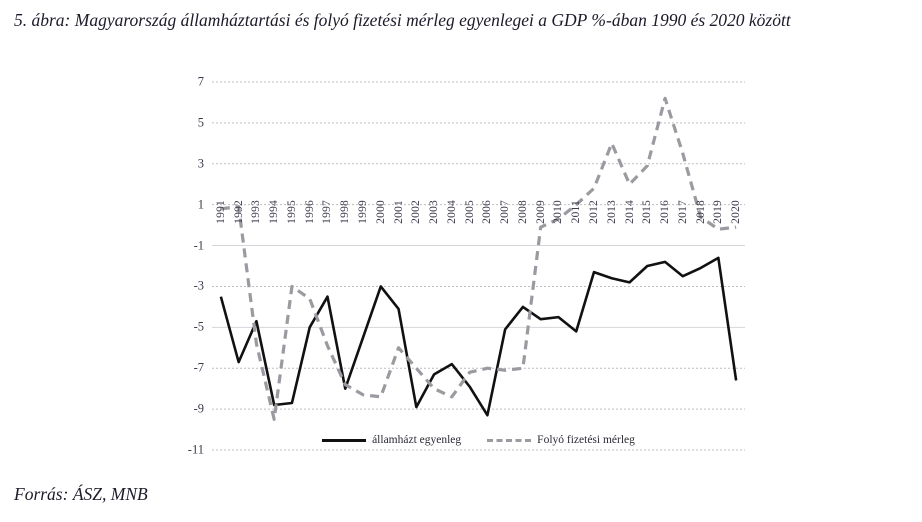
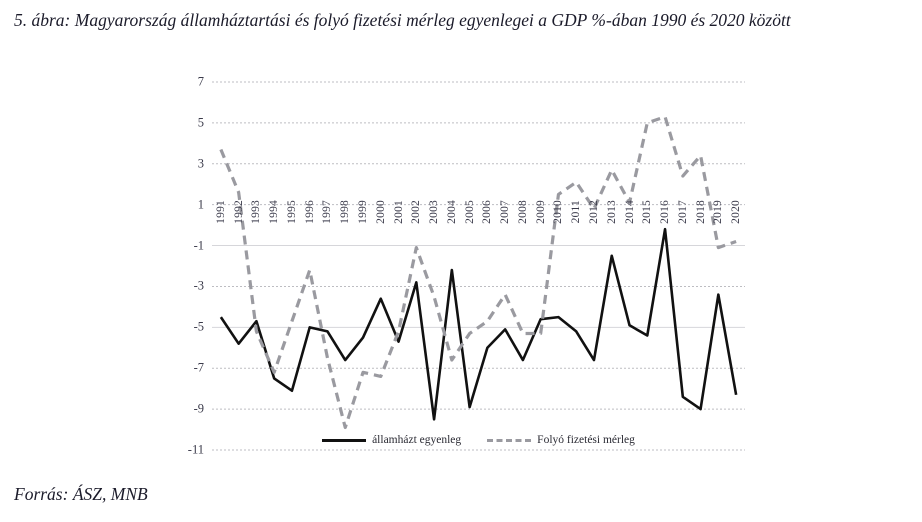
államházt egyenleg/1991: -3.5 -> -4.5
Folyó fizetési mérleg/1991: 0.8 -> 3.7
államházt egyenleg/1992: -6.7 -> -5.8
Folyó fizetési mérleg/1992: 0.9 -> 1.6
Folyó fizetési mérleg/1993: -5.8 -> -5.2
államházt egyenleg/1994: -8.8 -> -7.5
Folyó fizetési mérleg/1994: -9.5 -> -7.2
államházt egyenleg/1995: -8.7 -> -8.1
Folyó fizetési mérleg/1995: -3.0 -> -4.7
Folyó fizetési mérleg/1996: -3.6 -> -2.2
államházt egyenleg/1997: -3.5 -> -5.2
Folyó fizetési mérleg/1997: -5.9 -> -6.5
államházt egyenleg/1998: -8.0 -> -6.6
Folyó fizetési mérleg/1998: -7.8 -> -9.9
Folyó fizetési mérleg/1999: -8.3 -> -7.2
államházt egyenleg/2000: -3.0 -> -3.6
Folyó fizetési mérleg/2000: -8.4 -> -7.4
államházt egyenleg/2001: -4.1 -> -5.7
Folyó fizetési mérleg/2001: -6.0 -> -5.2
államházt egyenleg/2002: -8.9 -> -2.8
Folyó fizetési mérleg/2002: -7.0 -> -1.1
államházt egyenleg/2003: -7.3 -> -9.5
Folyó fizetési mérleg/2003: -8.0 -> -3.5
államházt egyenleg/2004: -6.8 -> -2.2
Folyó fizetési mérleg/2004: -8.4 -> -6.6
államházt egyenleg/2005: -7.9 -> -8.9
Folyó fizetési mérleg/2005: -7.2 -> -5.3
államházt egyenleg/2006: -9.3 -> -6.0
Folyó fizetési mérleg/2006: -7.0 -> -4.7
Folyó fizetési mérleg/2007: -7.1 -> -3.4
államházt egyenleg/2008: -4.0 -> -6.6
Folyó fizetési mérleg/2008: -7.0 -> -5.3
Folyó fizetési mérleg/2009: -0.1 -> -5.3
Folyó fizetési mérleg/2010: 0.3 -> 1.5
Folyó fizetési mérleg/2011: 1.0 -> 2.1
államházt egyenleg/2012: -2.3 -> -6.6
Folyó fizetési mérleg/2012: 1.8 -> 0.8
államházt egyenleg/2013: -2.6 -> -1.5
Folyó fizetési mérleg/2013: 4.0 -> 2.7
államházt egyenleg/2014: -2.8 -> -4.9
Folyó fizetési mérleg/2014: 2.0 -> 1.1
államházt egyenleg/2015: -2.0 -> -5.4
Folyó fizetési mérleg/2015: 2.9 -> 5.0
államházt egyenleg/2016: -1.8 -> -0.2
Folyó fizetési mérleg/2016: 6.2 -> 5.3
államházt egyenleg/2017: -2.5 -> -8.4
Folyó fizetési mérleg/2017: 3.5 -> 2.4
államházt egyenleg/2018: -2.1 -> -9.0
Folyó fizetési mérleg/2018: 0.4 -> 3.4
államházt egyenleg/2019: -1.6 -> -3.4
Folyó fizetési mérleg/2019: -0.2 -> -1.1
államházt egyenleg/2020: -7.6 -> -8.3
Folyó fizetési mérleg/2020: -0.1 -> -0.8
